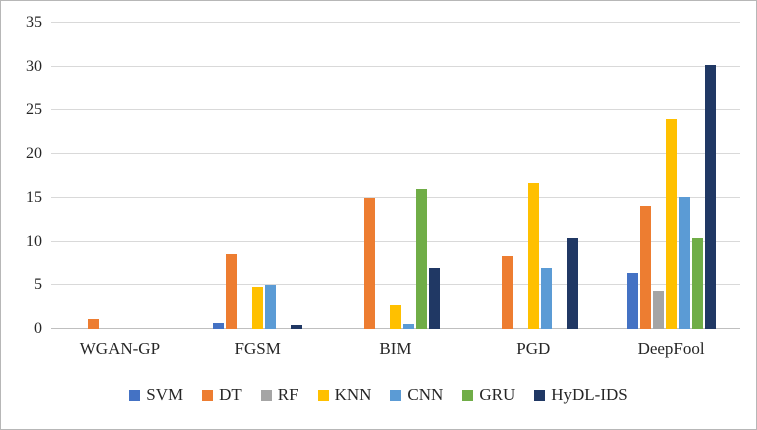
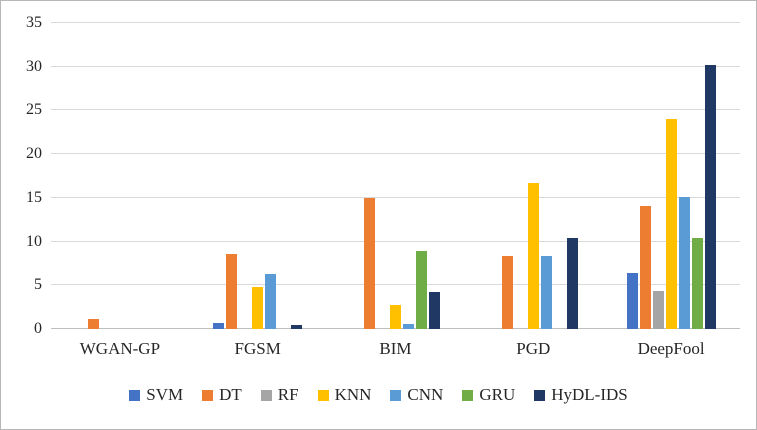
CNN/FGSM: 5 -> 6
GRU/BIM: 16 -> 9
HyDL-IDS/BIM: 7 -> 4
CNN/PGD: 7 -> 8
